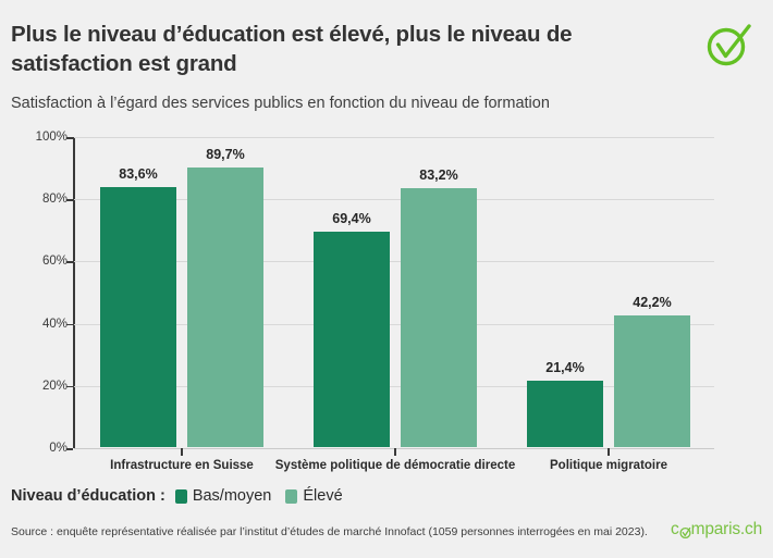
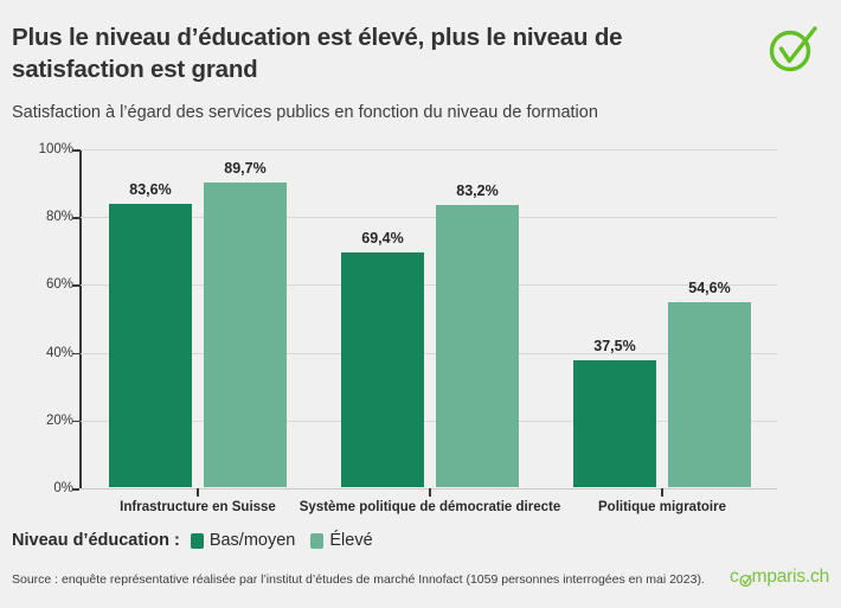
Bas/moyen/Politique migratoire: 21,4% -> 37,5%
Élevé/Politique migratoire: 42,2% -> 54,6%
